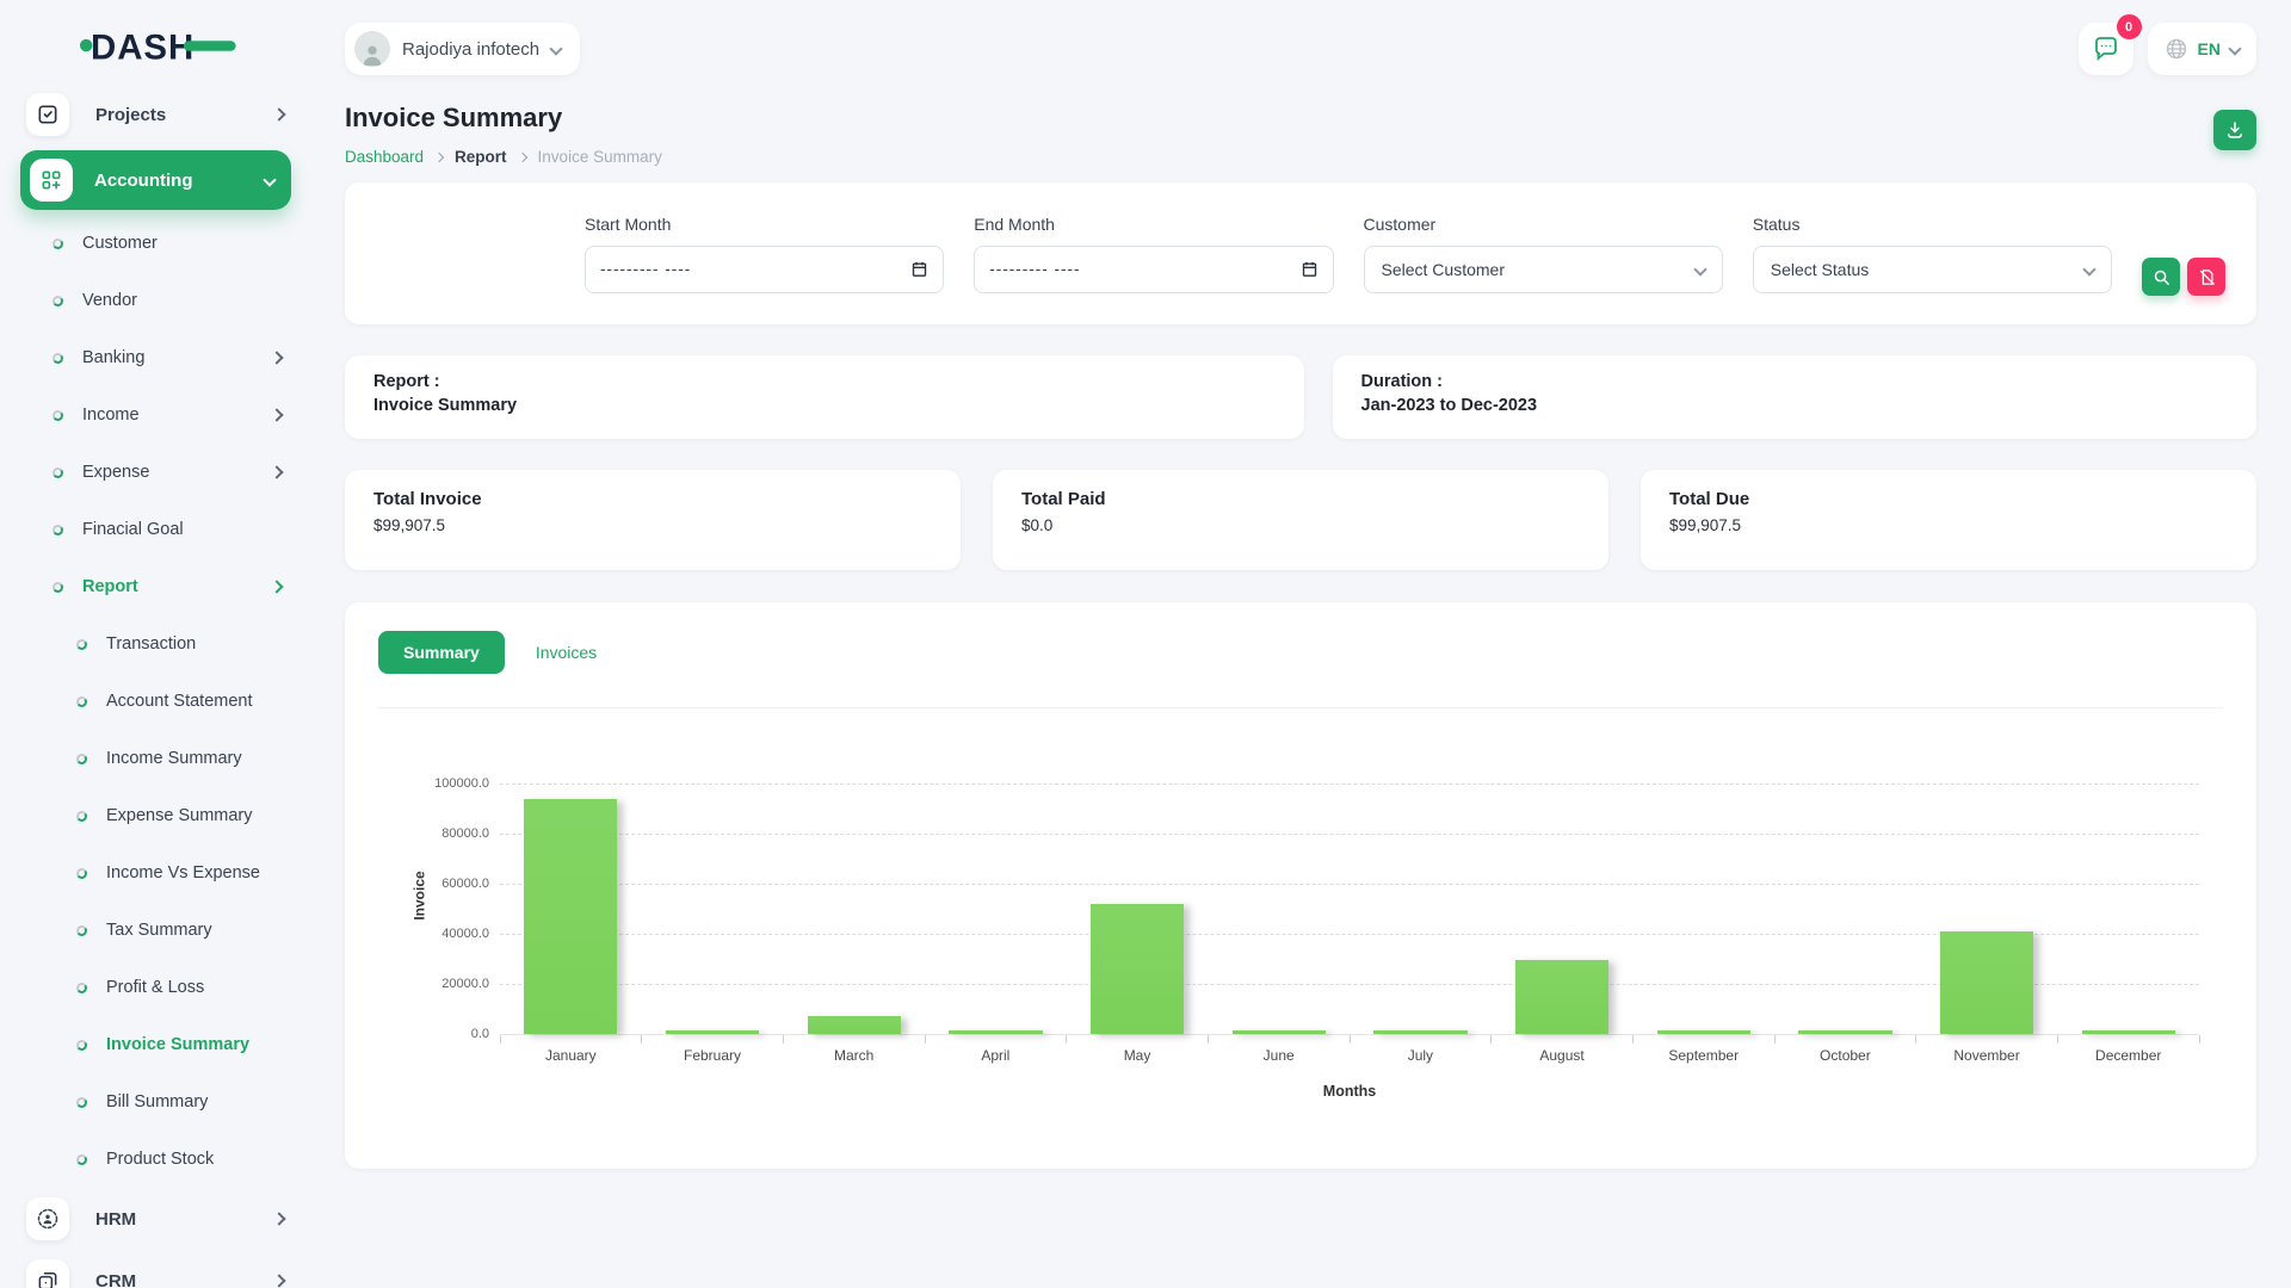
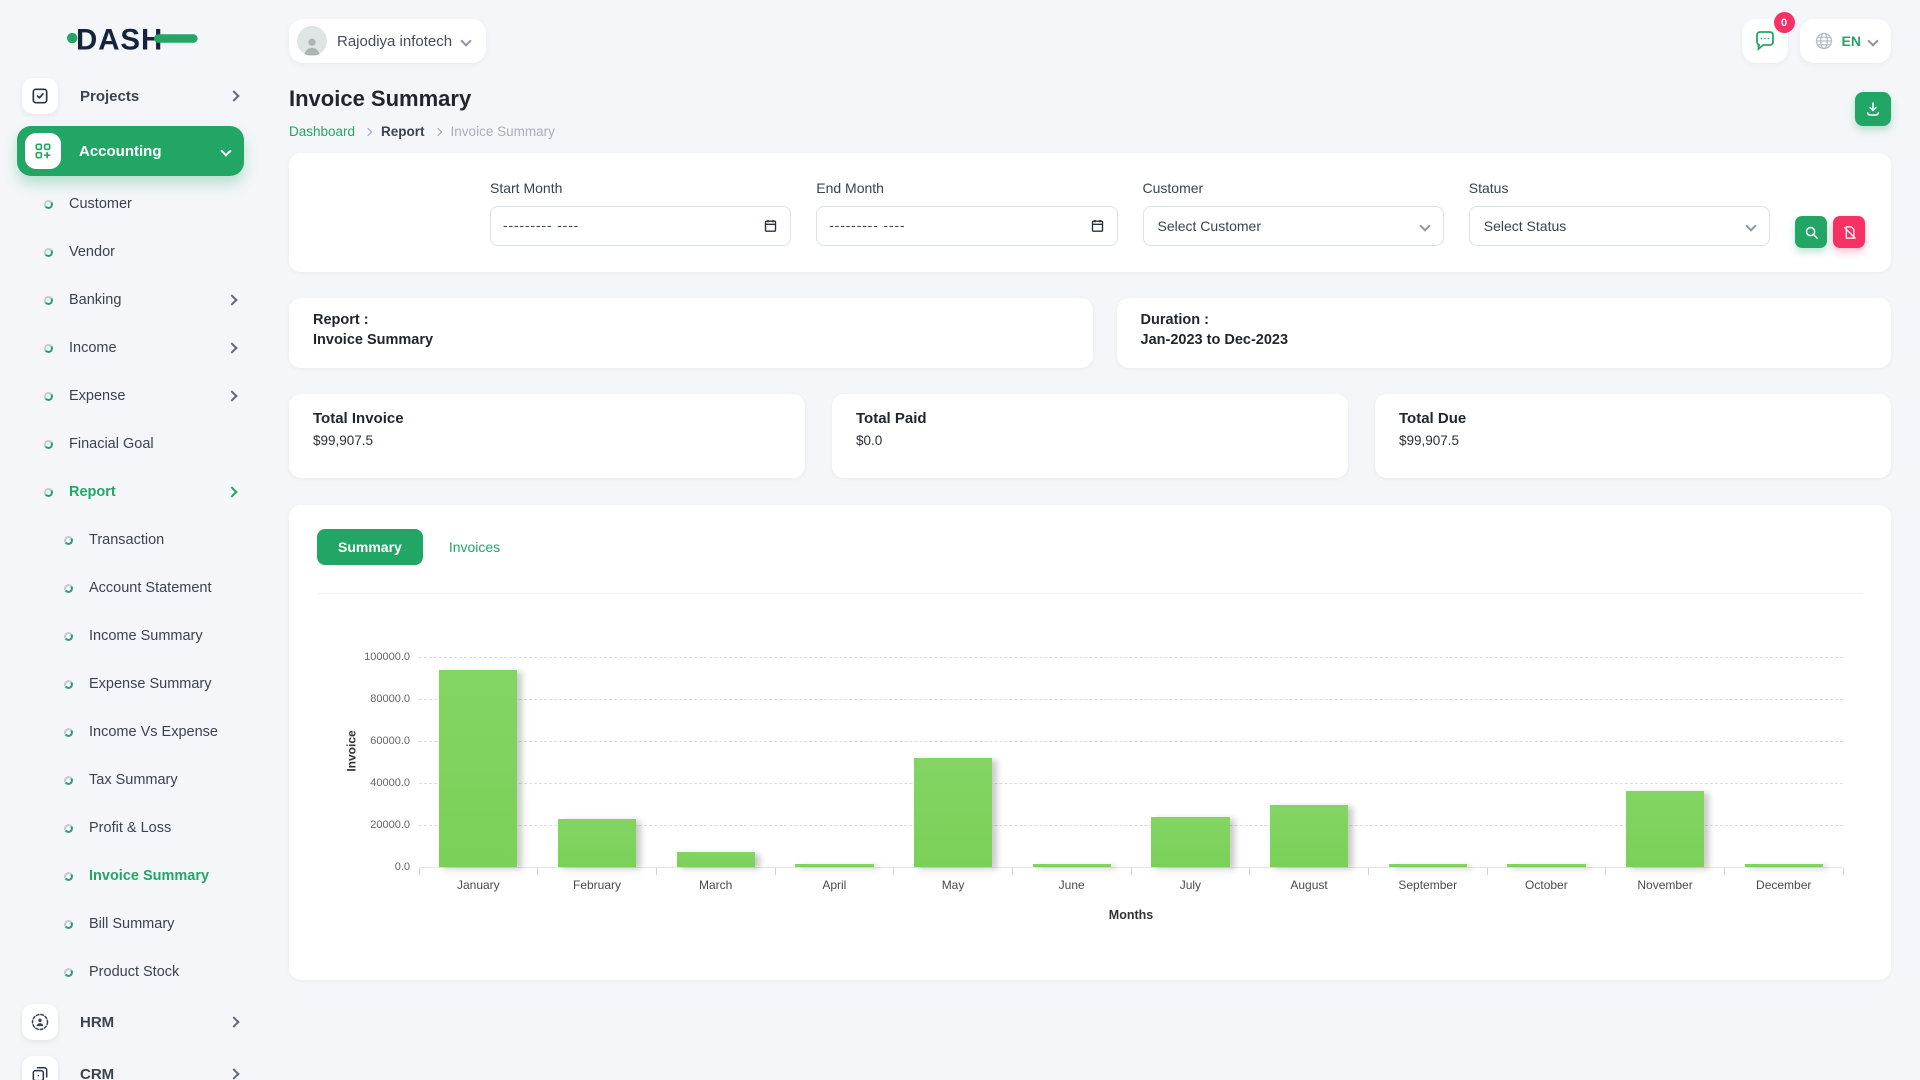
February: 1000 -> 23000
July: 1000 -> 24000
November: 41000 -> 36000
